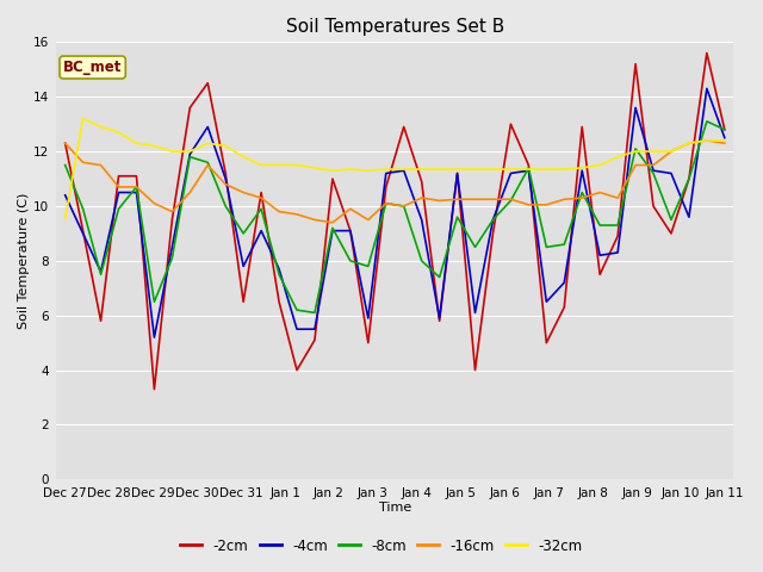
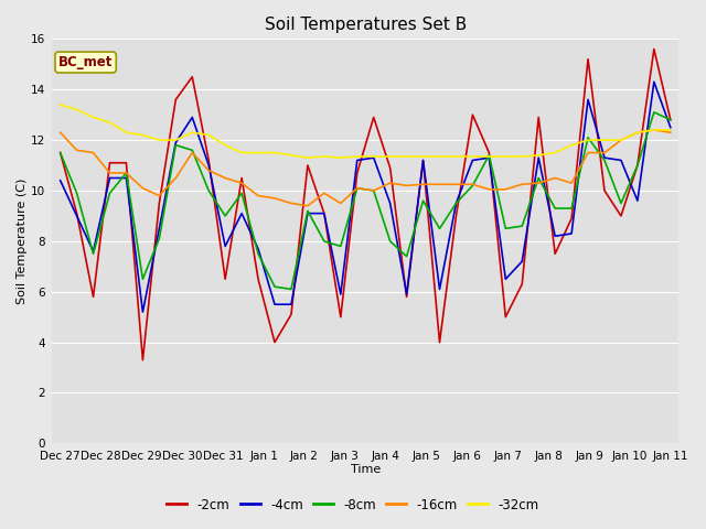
-2cm/Dec 27: 12.3 -> 11.5
-32cm/Dec 27: 9.55 -> 13.40
